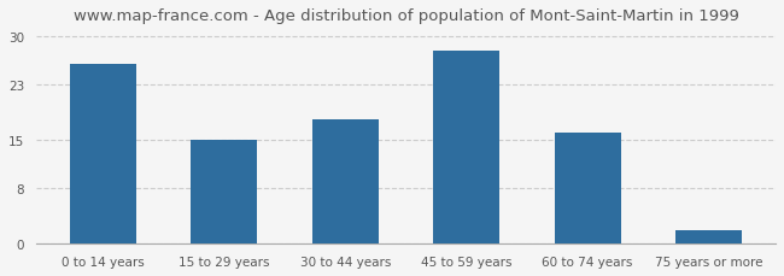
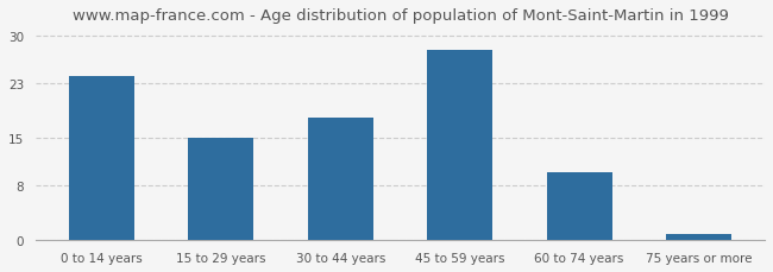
0 to 14 years: 26 -> 24
60 to 74 years: 16 -> 10
75 years or more: 2 -> 1
